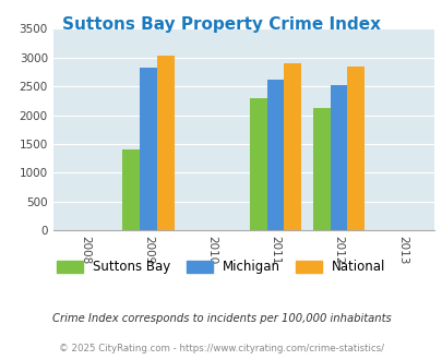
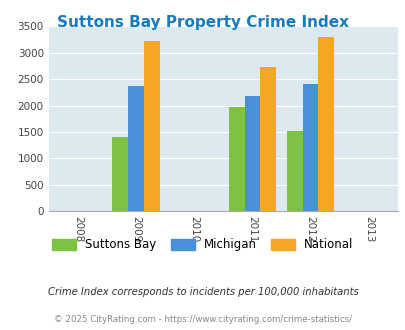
Michigan/2009: 2830 -> 2380
National/2009: 3040 -> 3220
Suttons Bay/2011: 2290 -> 1980
Michigan/2011: 2620 -> 2180
National/2011: 2900 -> 2740
Suttons Bay/2012: 2120 -> 1520
Michigan/2012: 2530 -> 2400
National/2012: 2850 -> 3300
